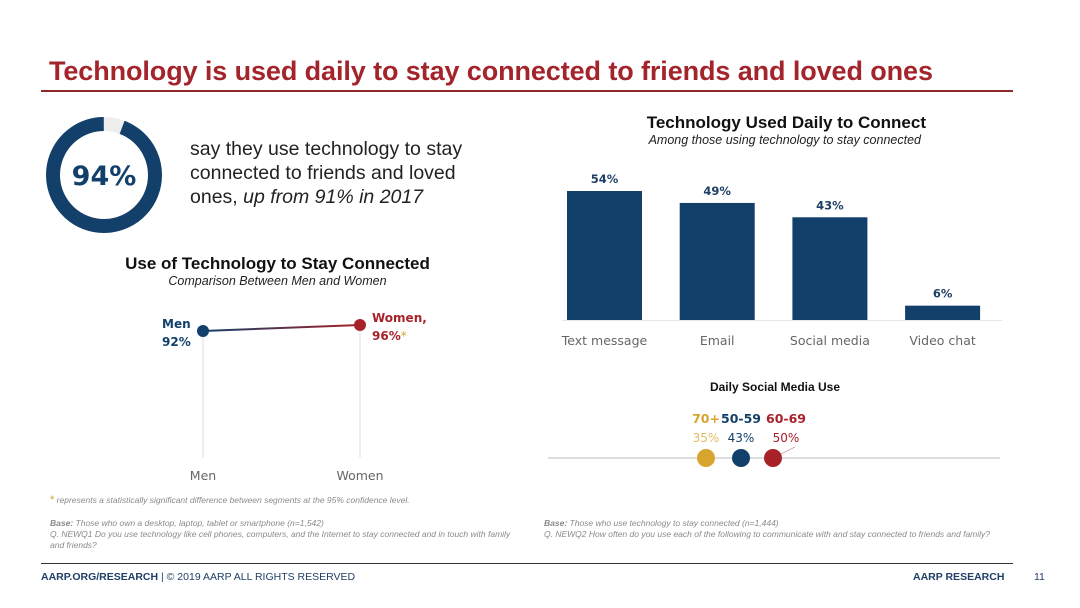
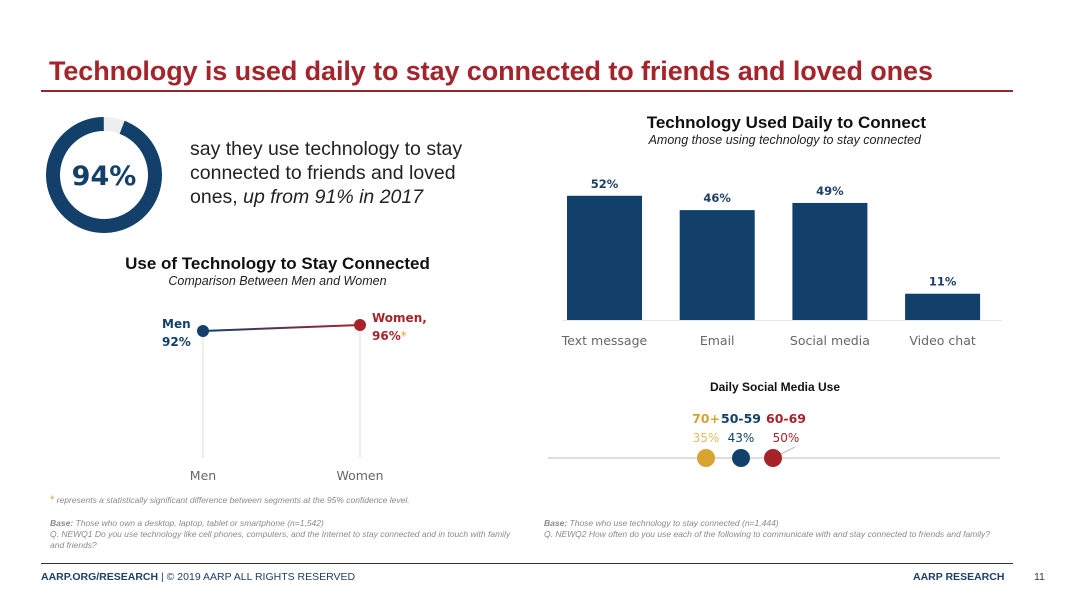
Technology Used Daily to Connect/Text message: 54% -> 52%
Technology Used Daily to Connect/Email: 49% -> 46%
Technology Used Daily to Connect/Social media: 43% -> 49%
Technology Used Daily to Connect/Video chat: 6% -> 11%
